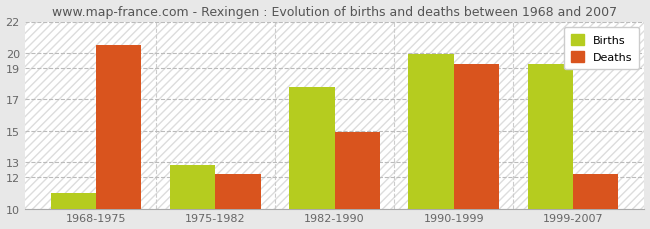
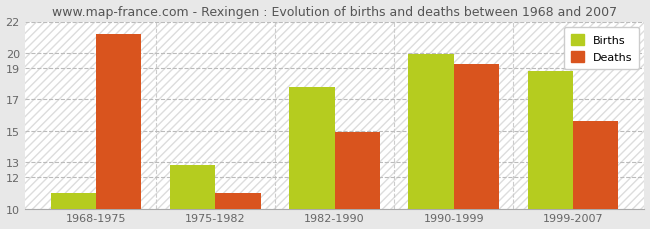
Deaths/1968-1975: 20.5 -> 21.2
Deaths/1975-1982: 12.2 -> 11.0
Births/1999-2007: 19.3 -> 18.8
Deaths/1999-2007: 12.2 -> 15.6
